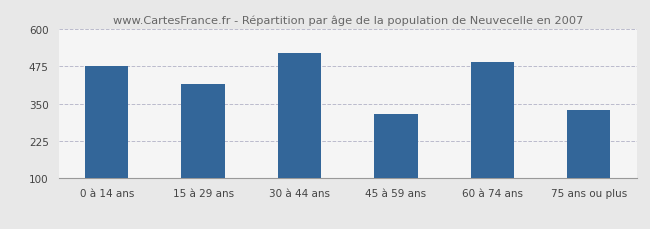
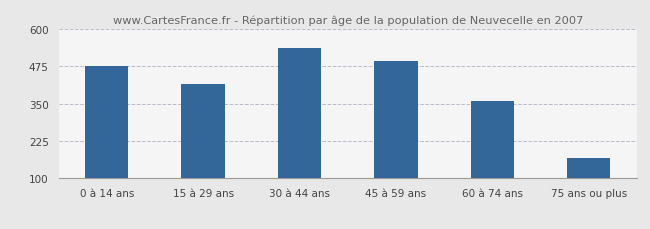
30 à 44 ans: 520 -> 537
45 à 59 ans: 315 -> 493
60 à 74 ans: 490 -> 360
75 ans ou plus: 330 -> 168
